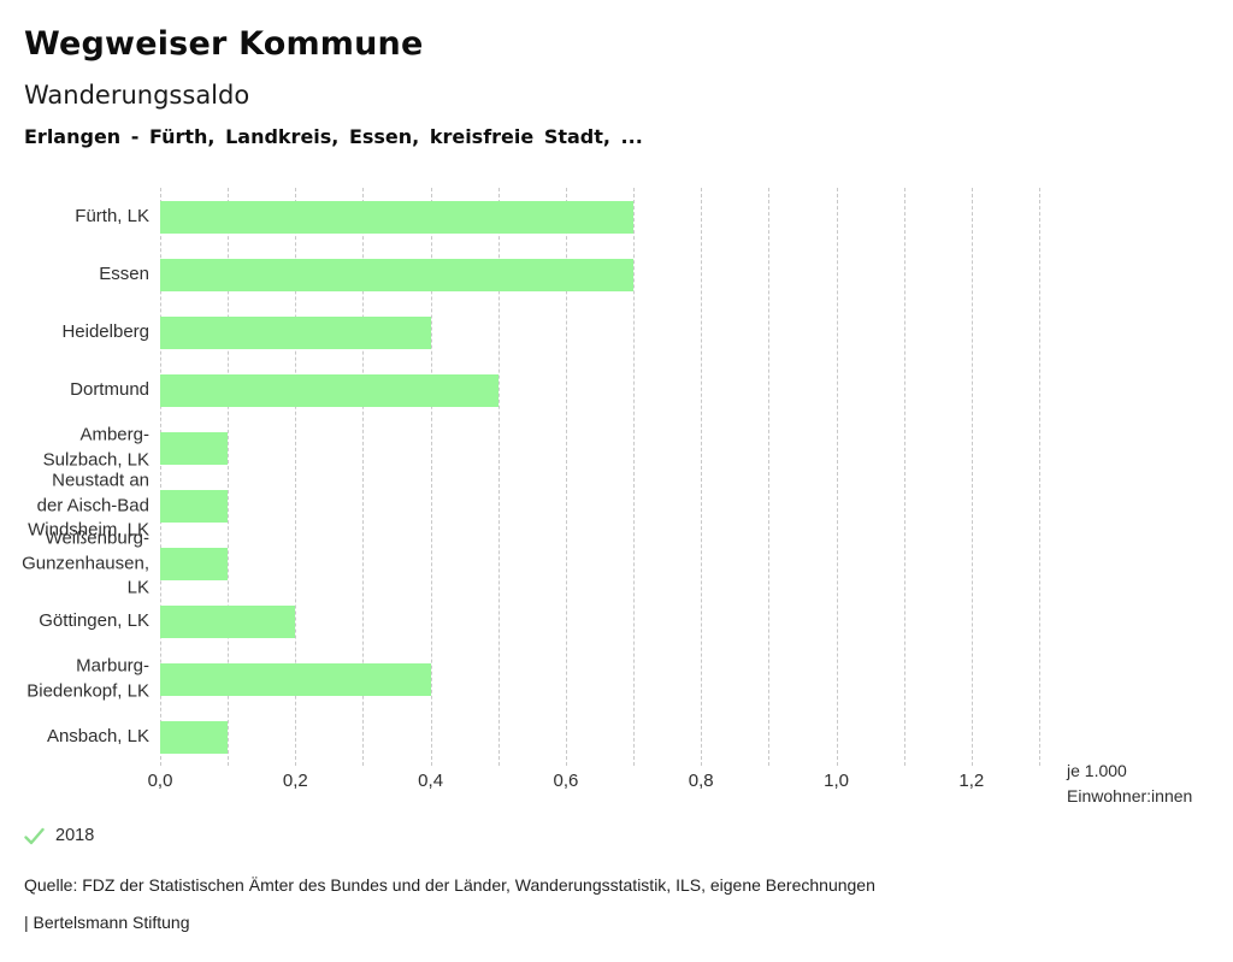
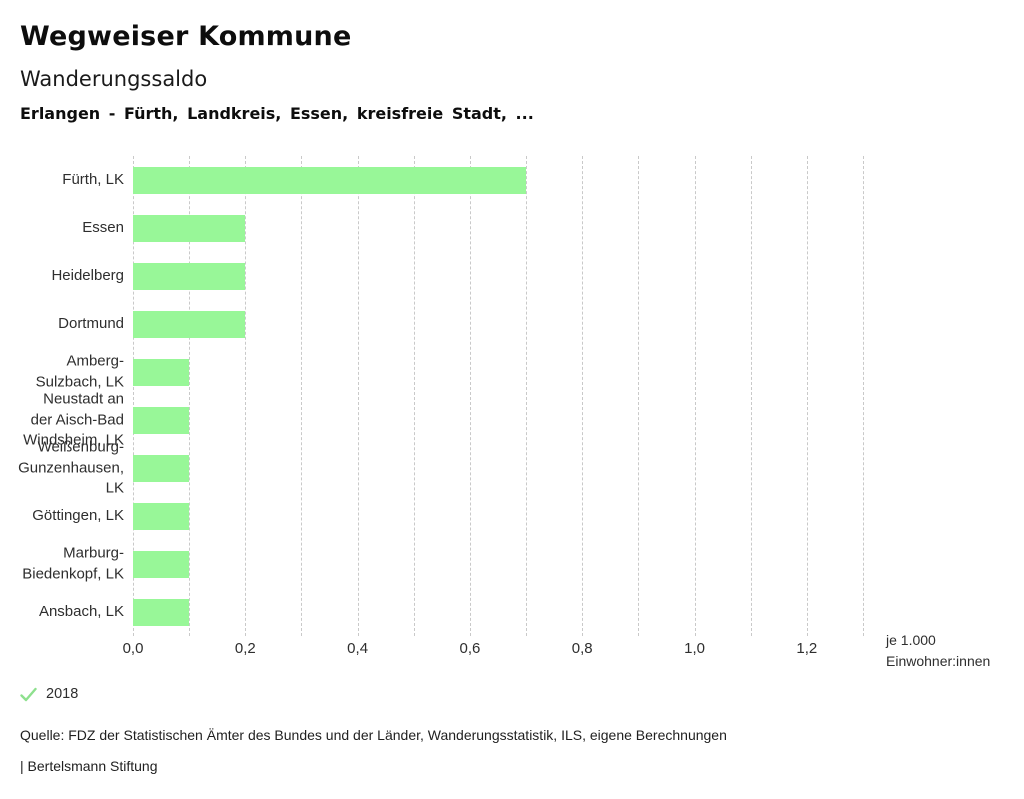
Essen: 0,7 -> 0,2
Heidelberg: 0,4 -> 0,2
Dortmund: 0,5 -> 0,2
Göttingen, LK: 0,2 -> 0,1
Marburg-Biedenkopf, LK: 0,4 -> 0,1
